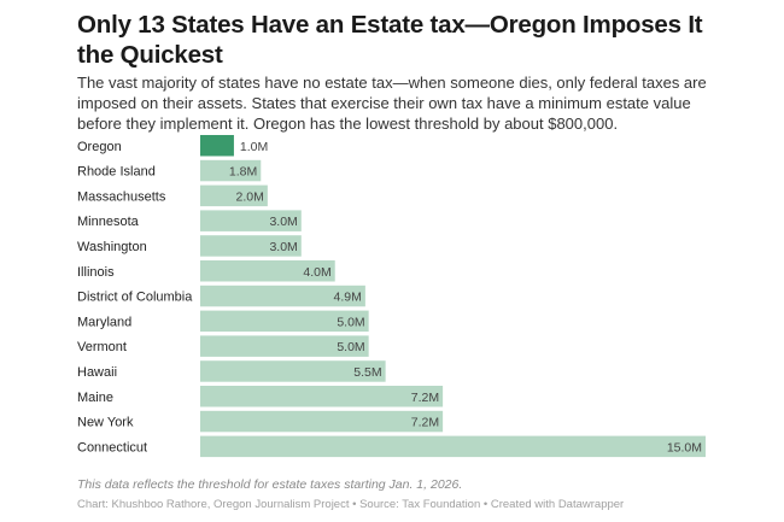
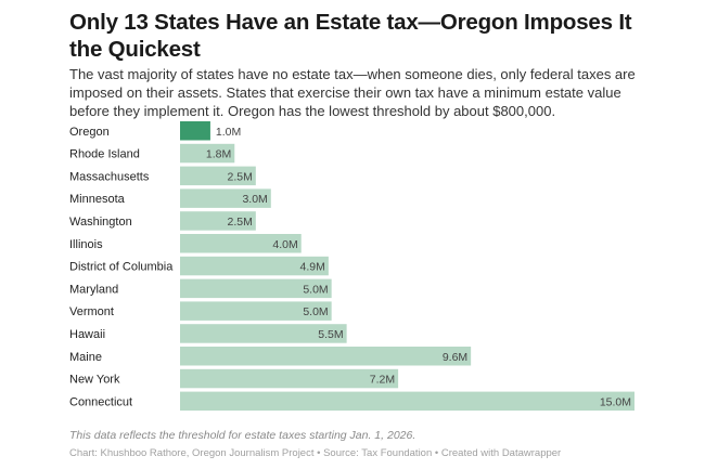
Massachusetts: 2.0M -> 2.5M
Washington: 3.0M -> 2.5M
Maine: 7.2M -> 9.6M
